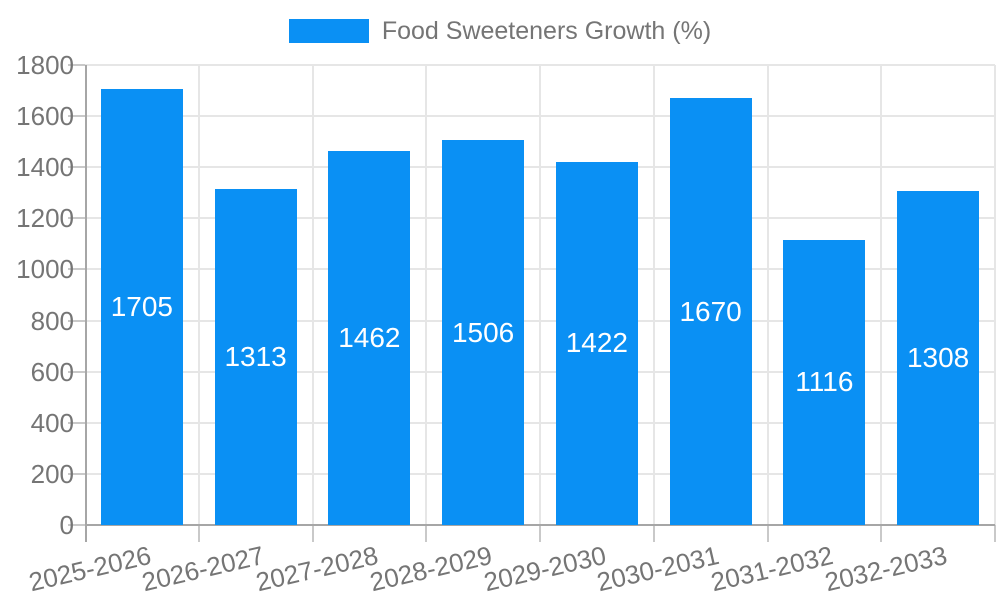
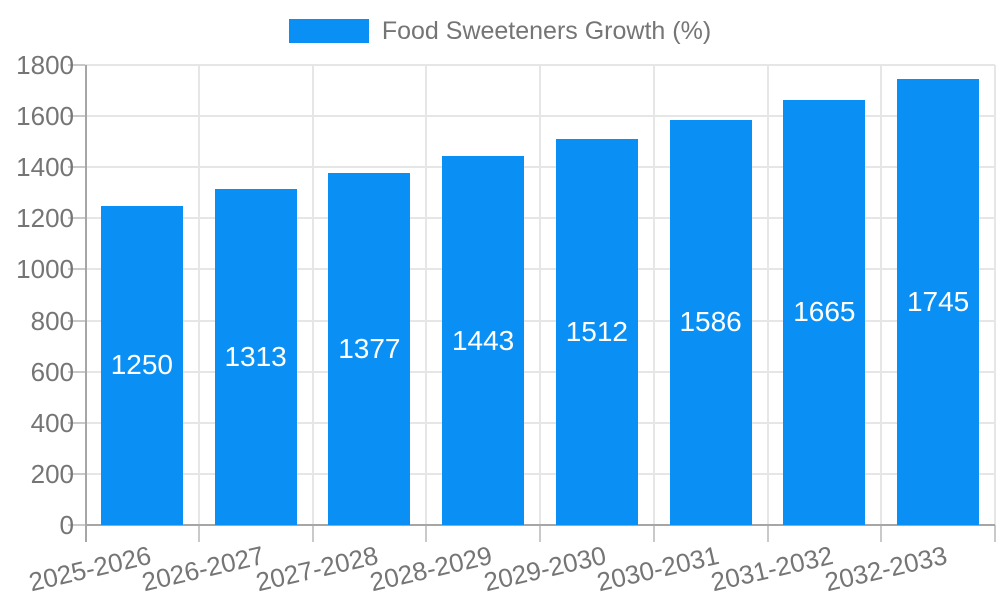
2025-2026: 1705 -> 1250
2027-2028: 1462 -> 1377
2028-2029: 1506 -> 1443
2029-2030: 1422 -> 1512
2030-2031: 1670 -> 1586
2031-2032: 1116 -> 1665
2032-2033: 1308 -> 1745
